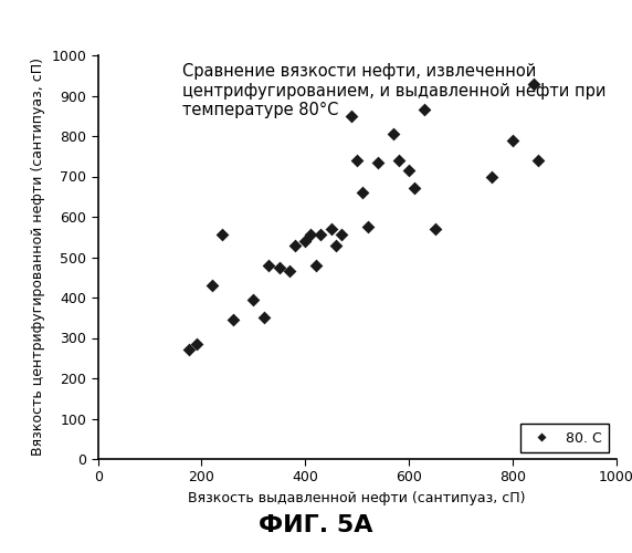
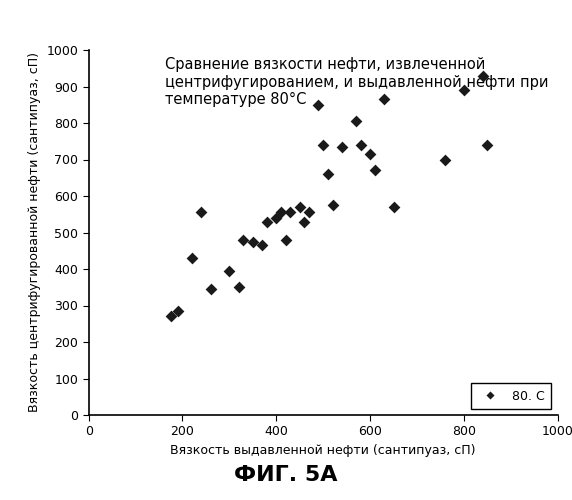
800: 790 -> 890
